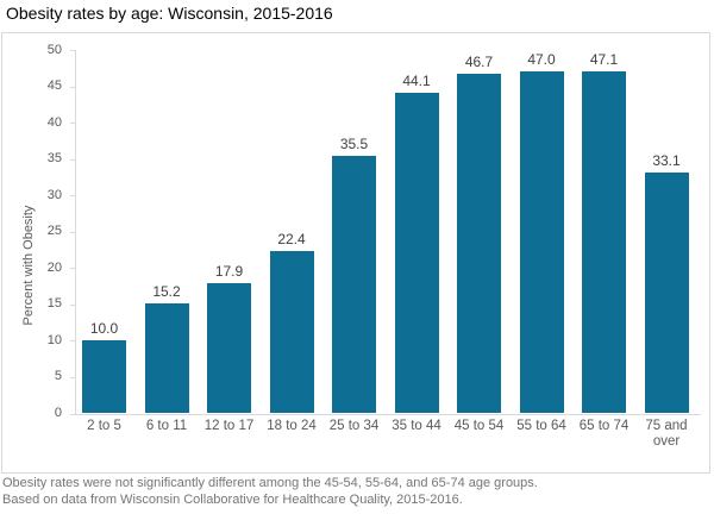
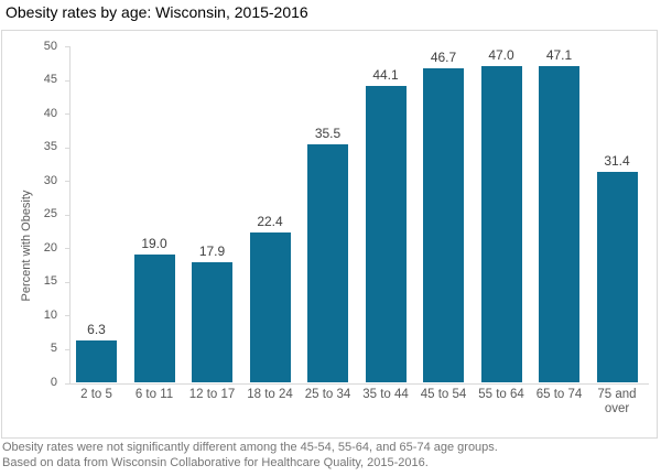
2 to 5: 10.0 -> 6.3
6 to 11: 15.2 -> 19.0
75 and over: 33.1 -> 31.4
